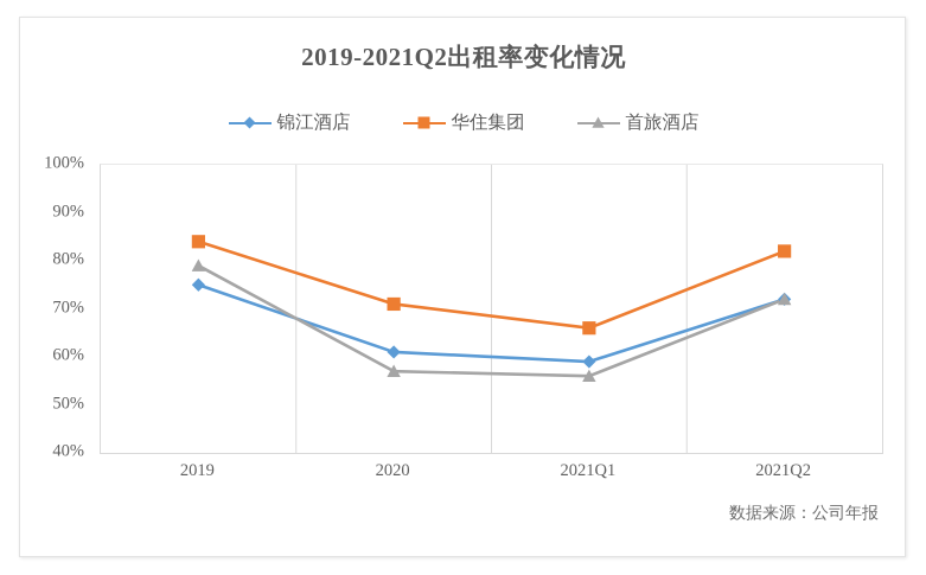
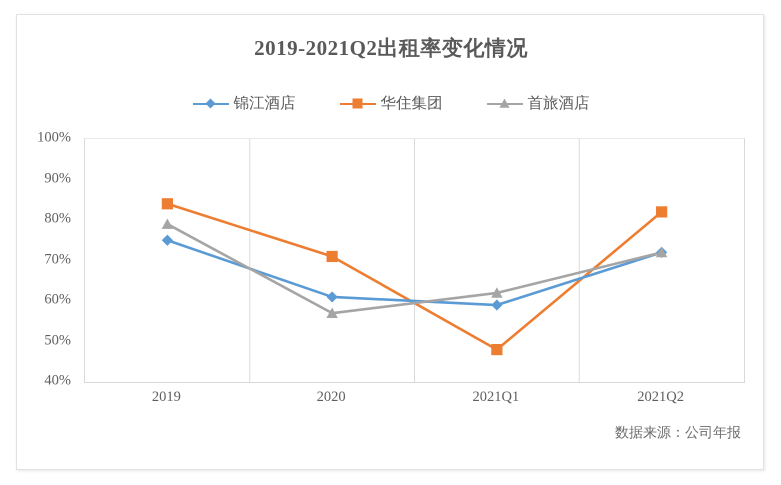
华住集团/2021Q1: 66% -> 48%
首旅酒店/2021Q1: 56% -> 62%
